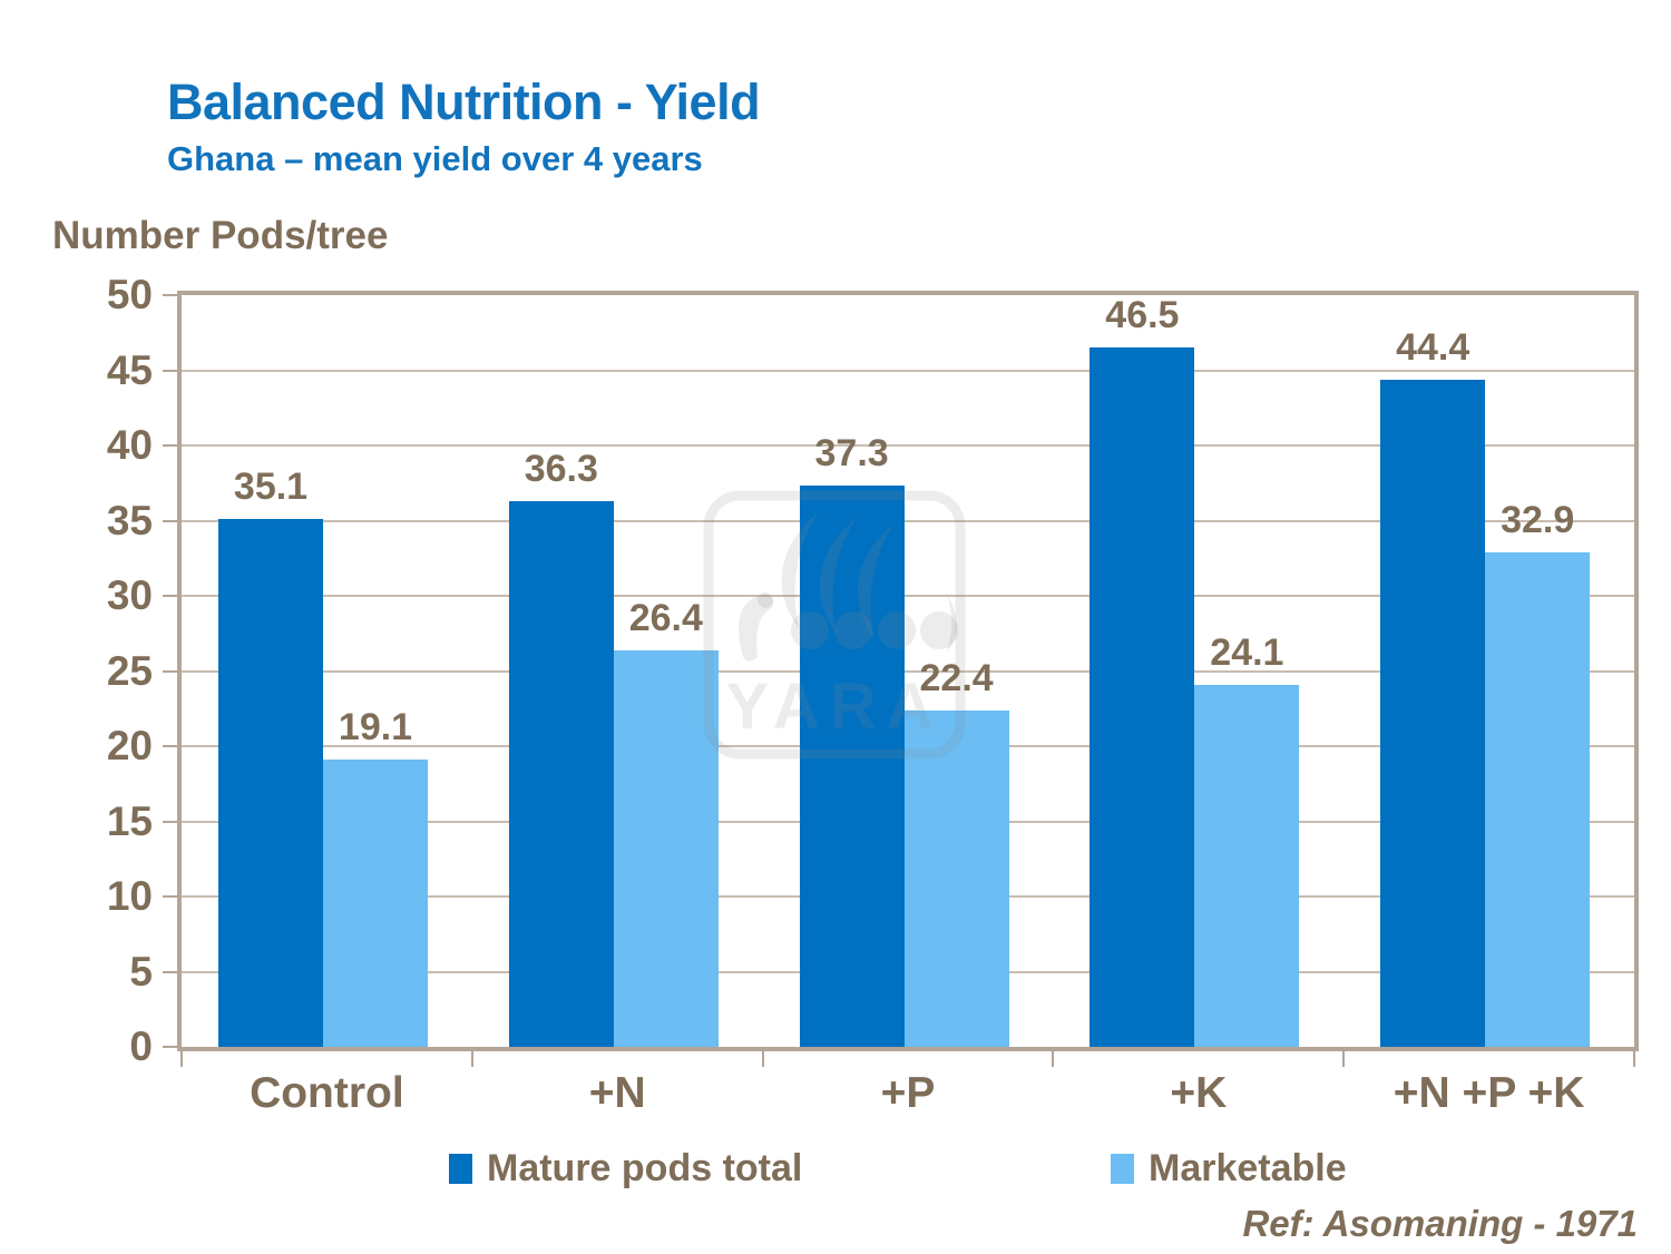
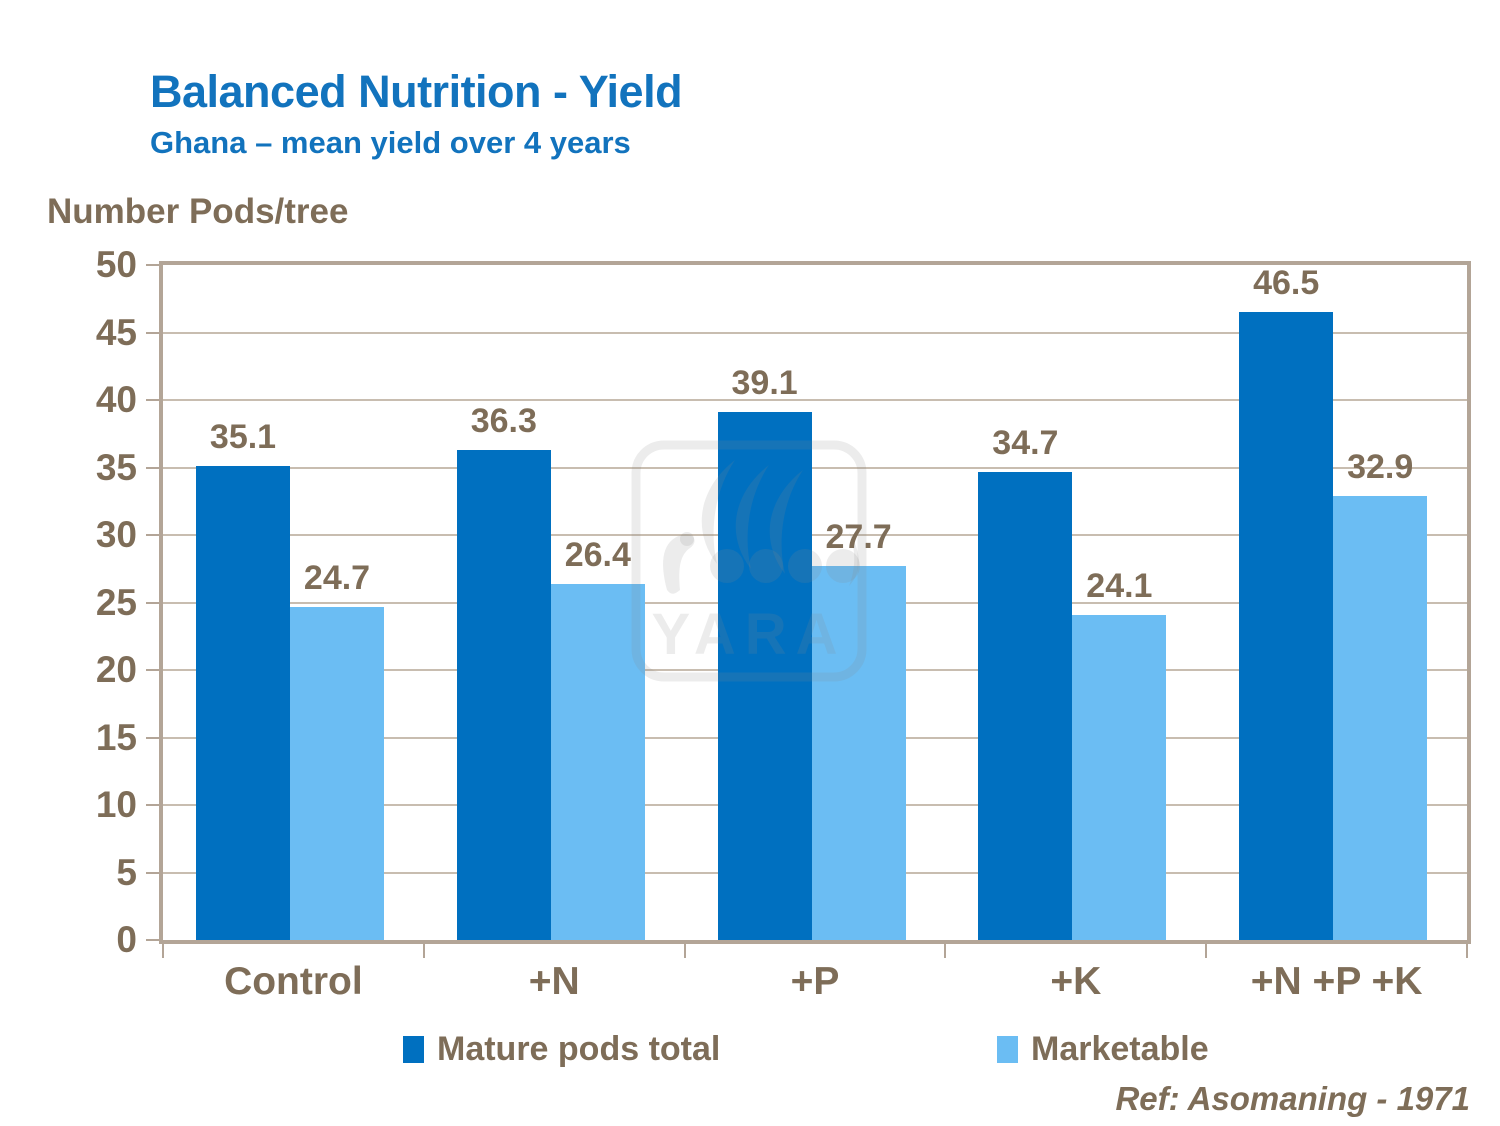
Marketable/Control: 19.1 -> 24.7
Mature pods total/+P: 37.3 -> 39.1
Marketable/+P: 22.4 -> 27.7
Mature pods total/+K: 46.5 -> 34.7
Mature pods total/+N +P +K: 44.4 -> 46.5
